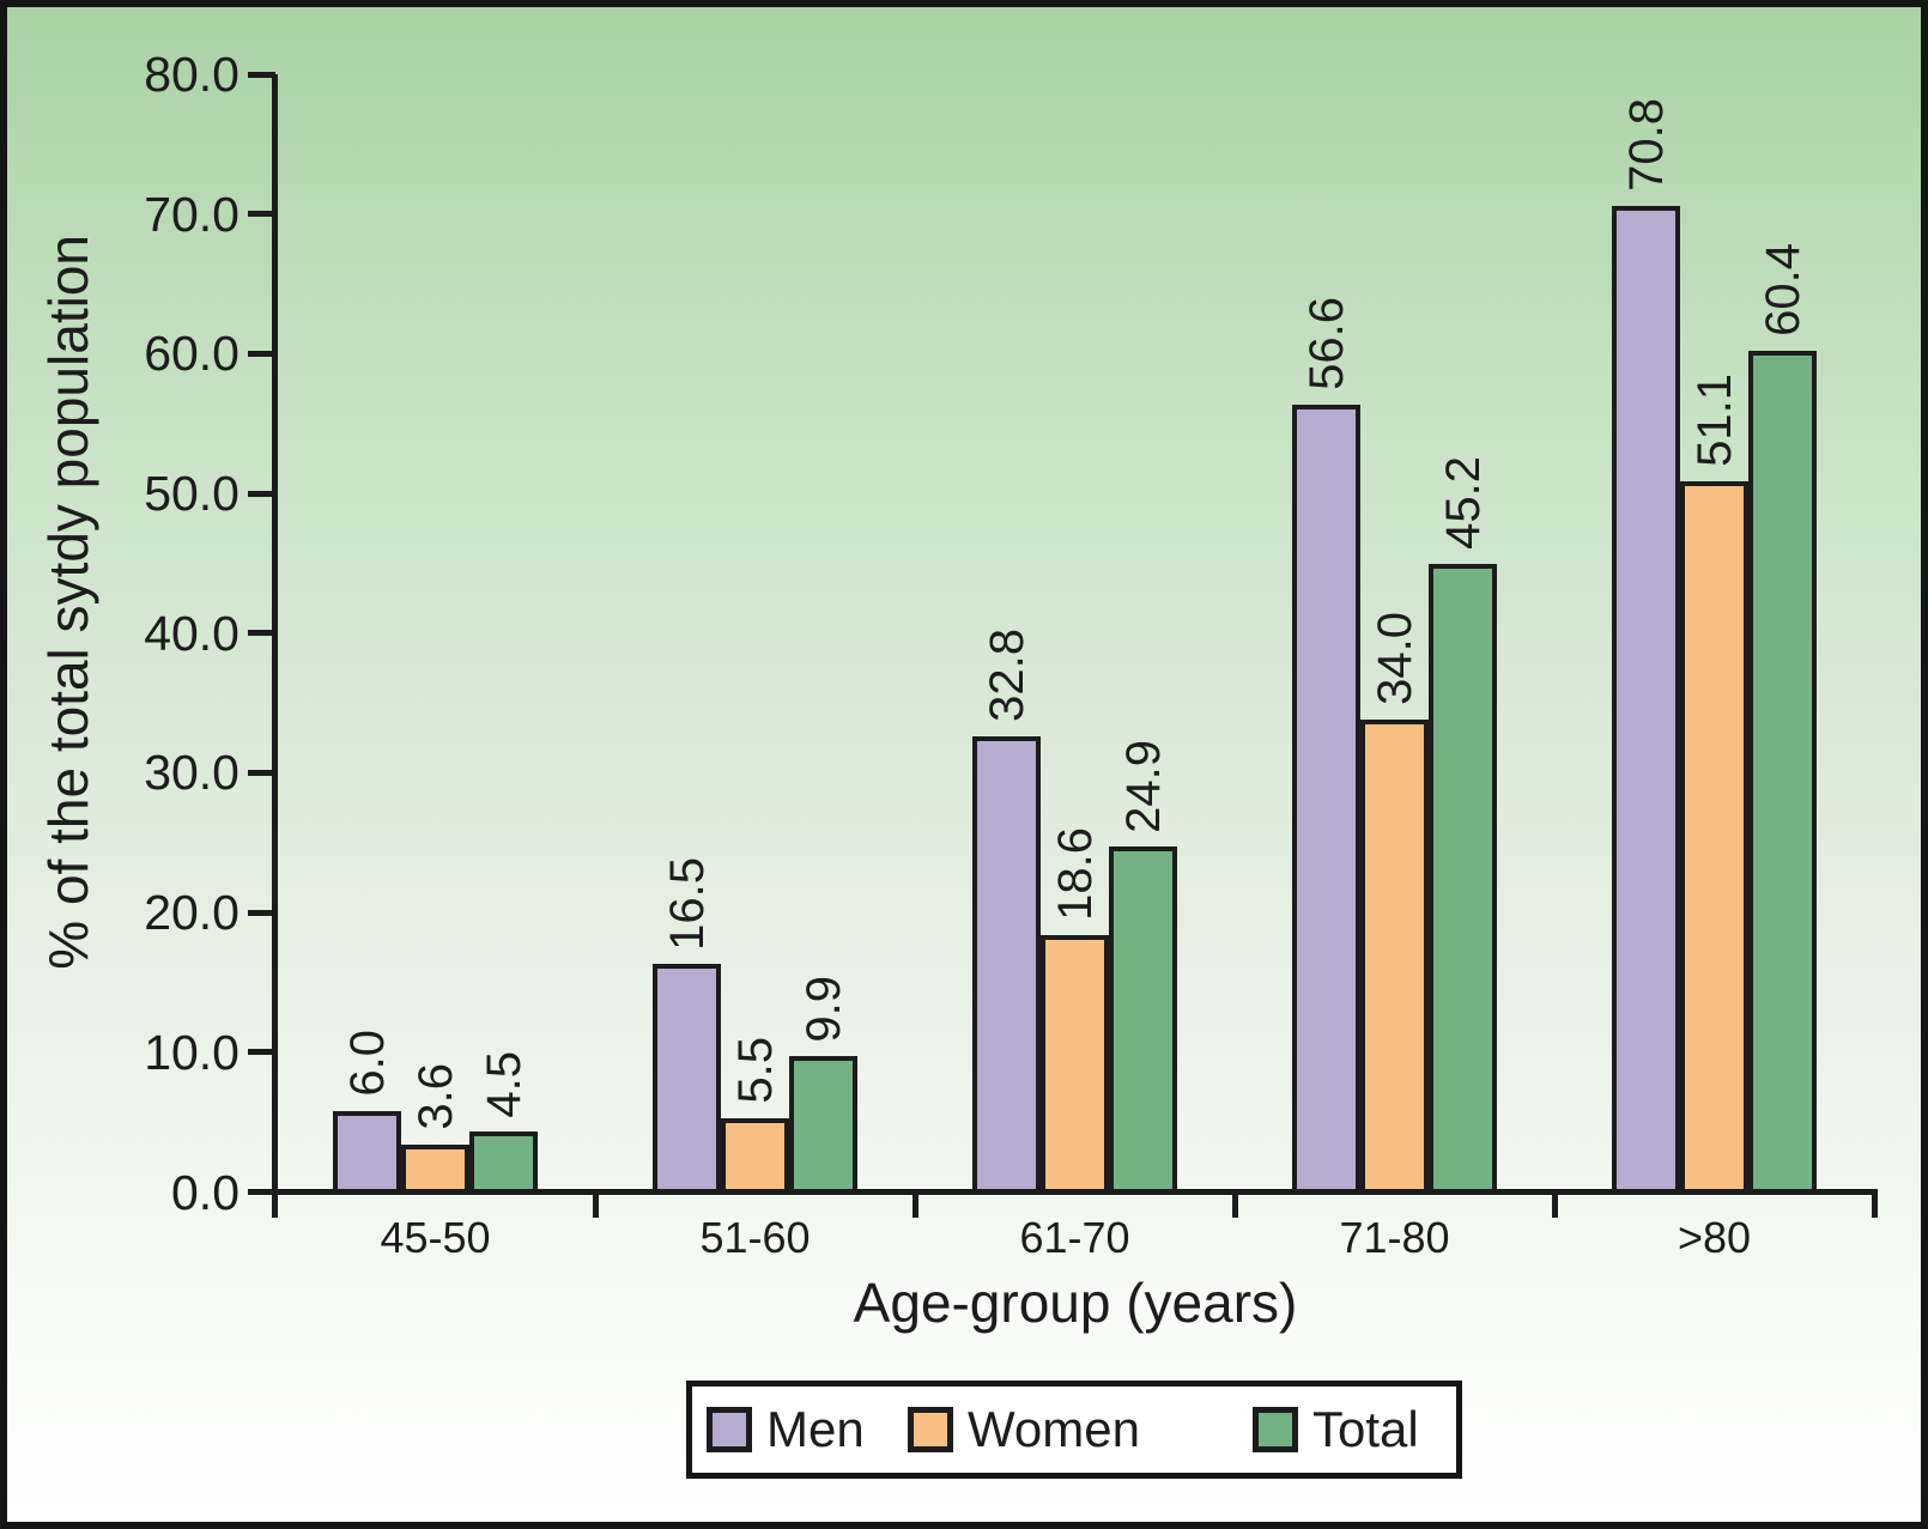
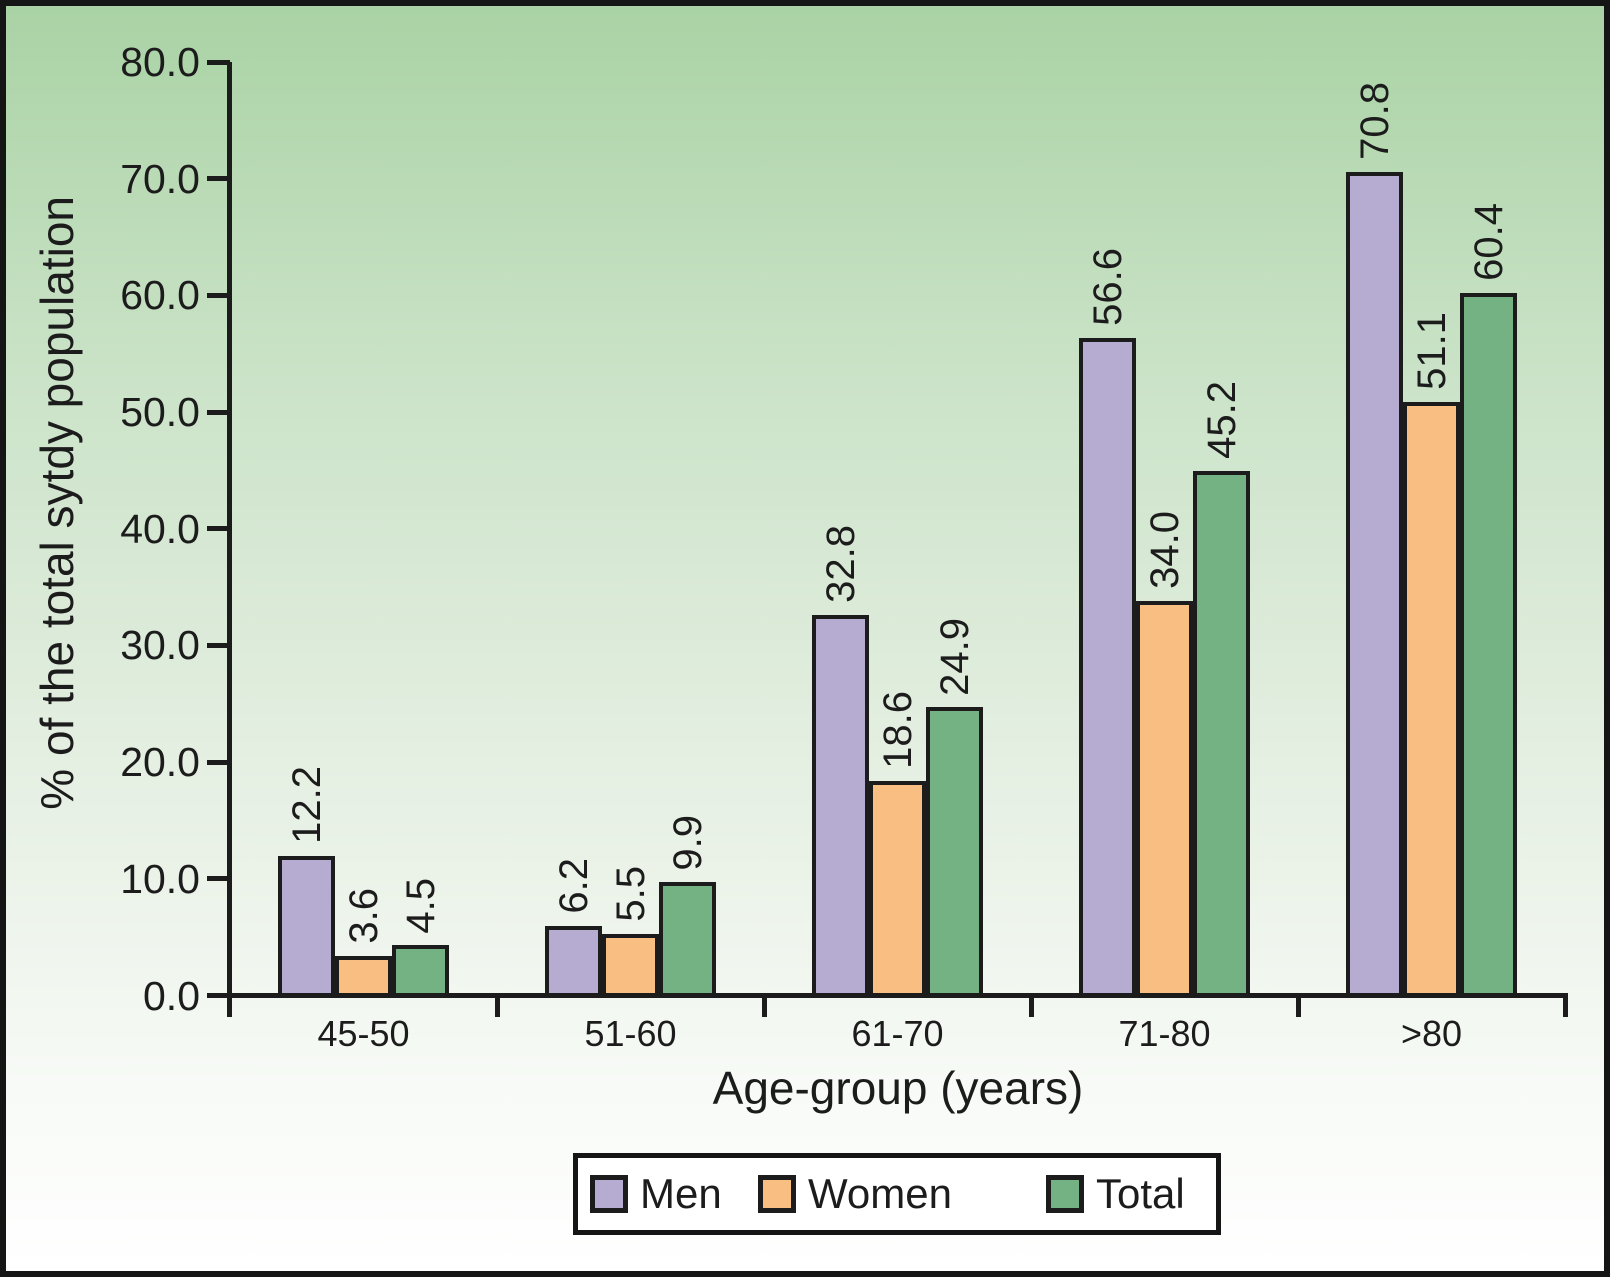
Men/45-50: 6.0 -> 12.2
Men/51-60: 16.5 -> 6.2
